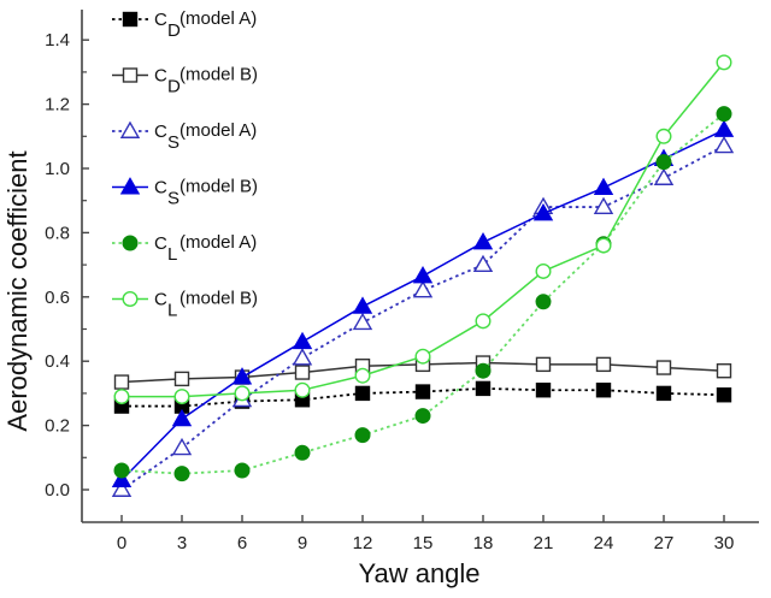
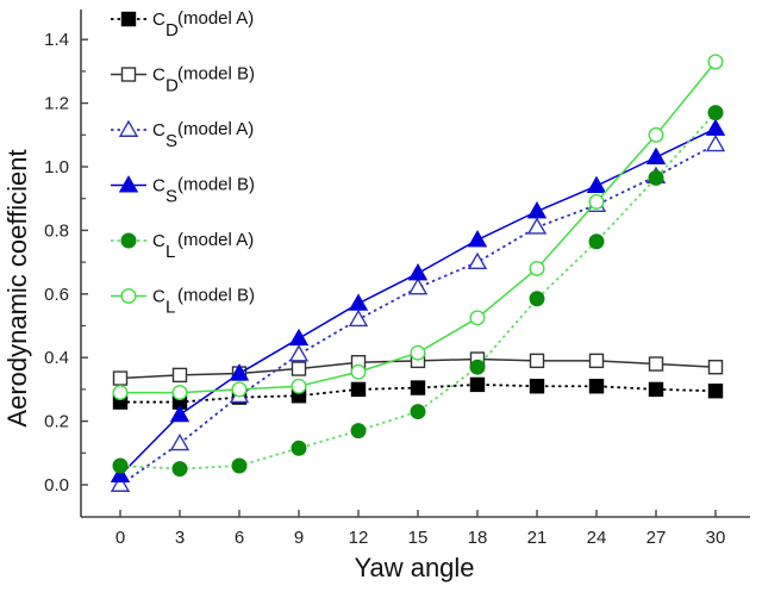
CS(model A)/21: 0.88 -> 0.81
CL(model B)/24: 0.76 -> 0.89
CL(model A)/27: 1.02 -> 0.96
